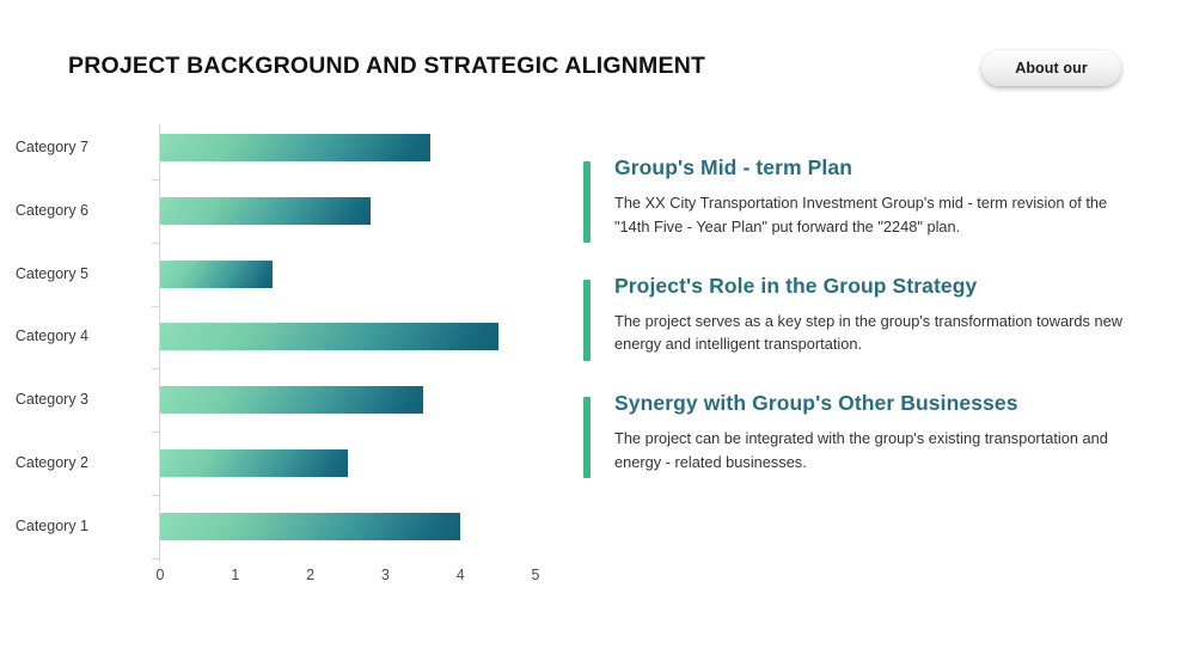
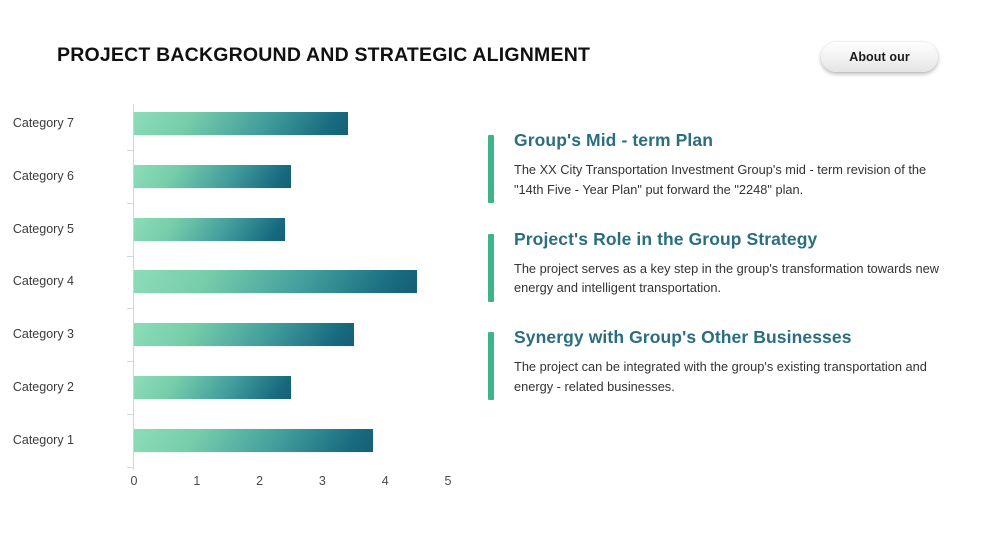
Category 7: 3.6 -> 3.4
Category 6: 2.8 -> 2.5
Category 5: 1.5 -> 2.4
Category 1: 4.0 -> 3.8
